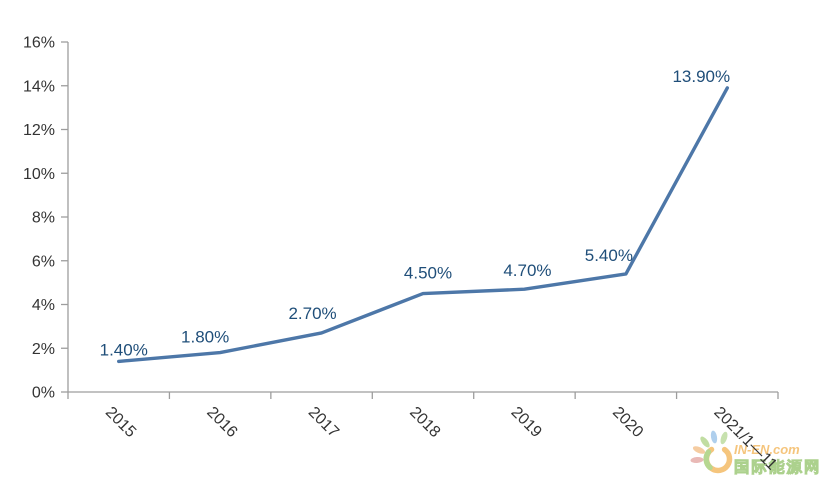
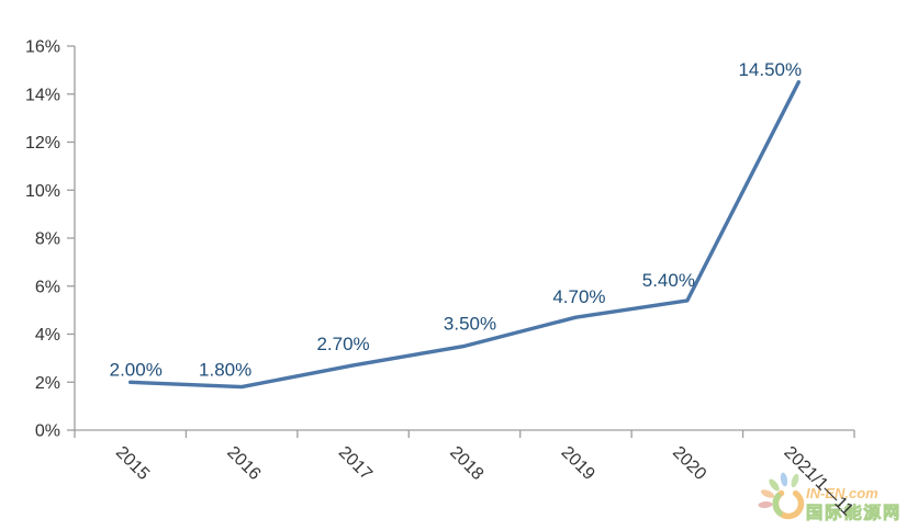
2015: 1.40% -> 2.00%
2018: 4.50% -> 3.50%
2021/1—11: 13.90% -> 14.50%
